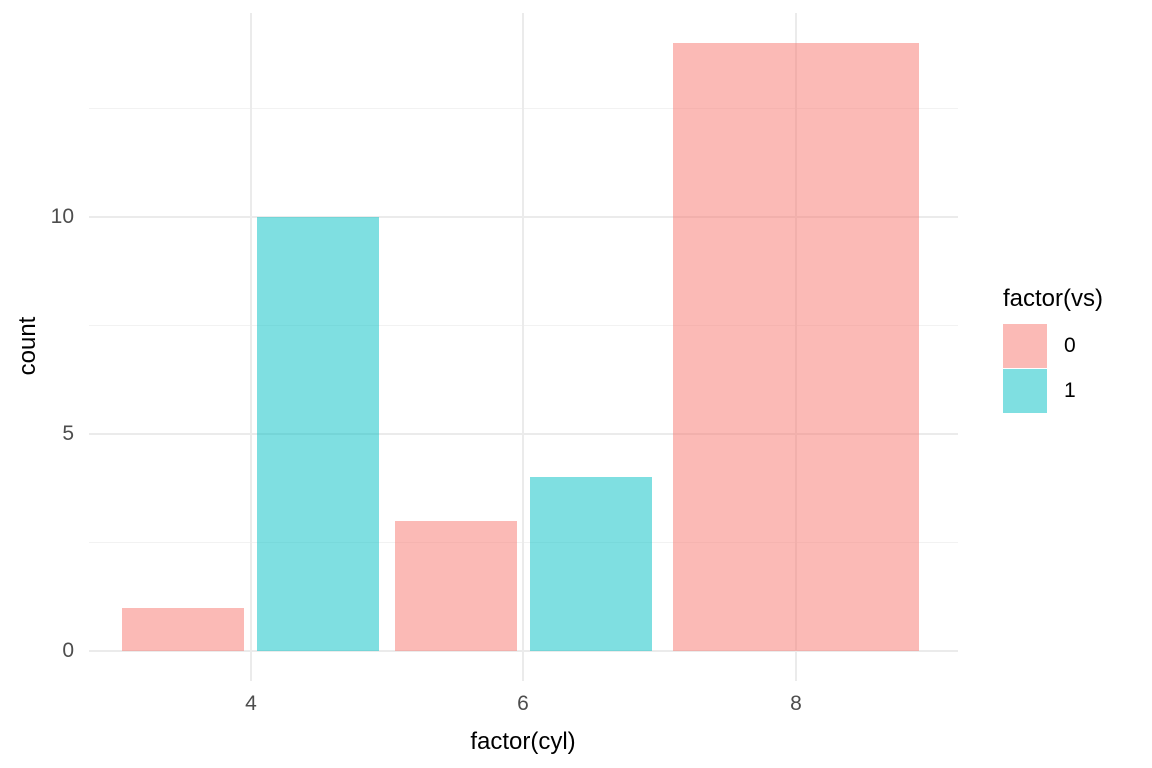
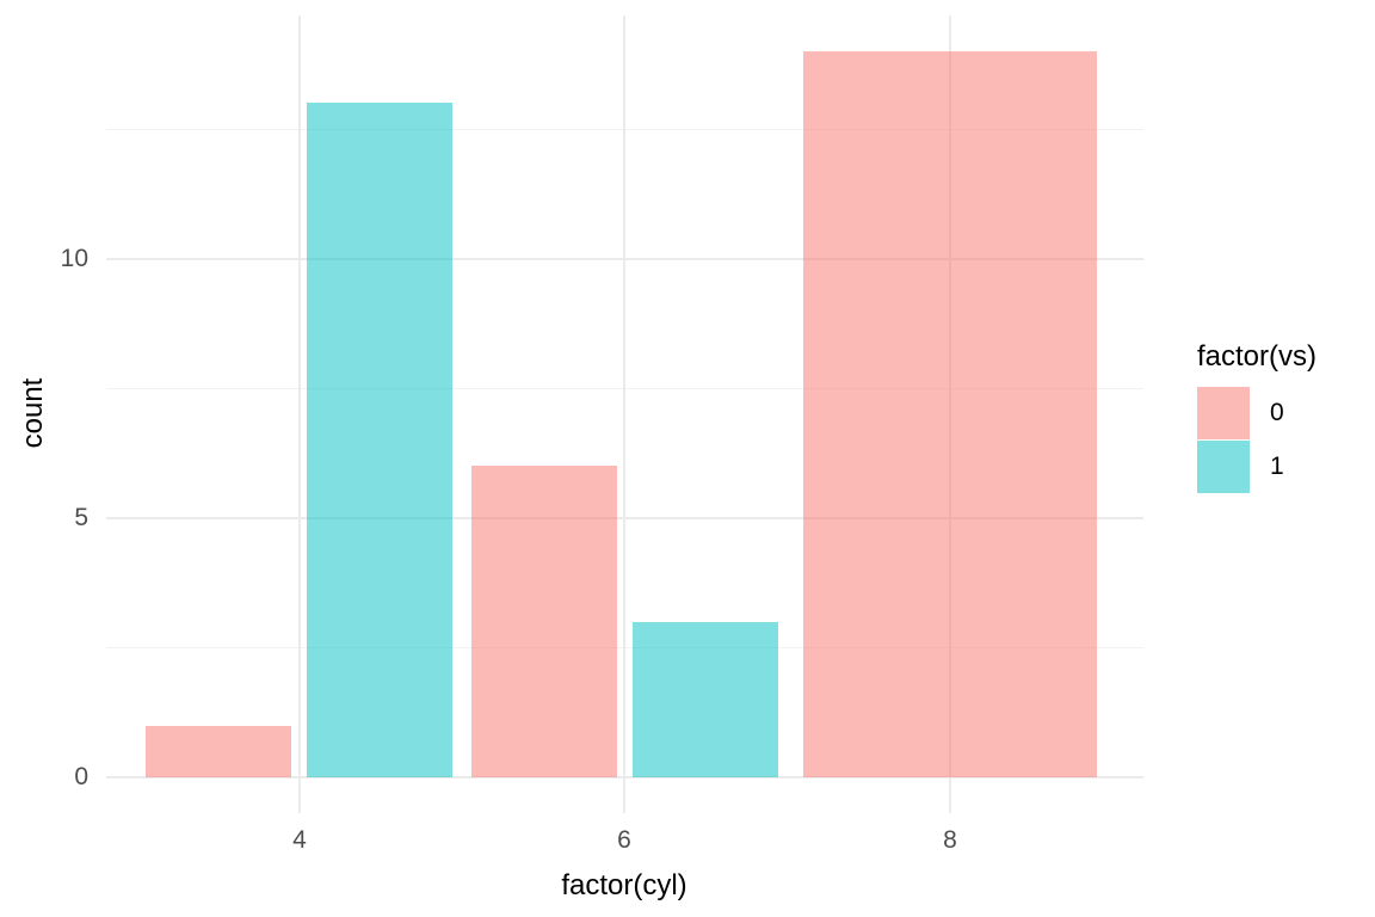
1/4: 10 -> 13
0/6: 3 -> 6
1/6: 4 -> 3
